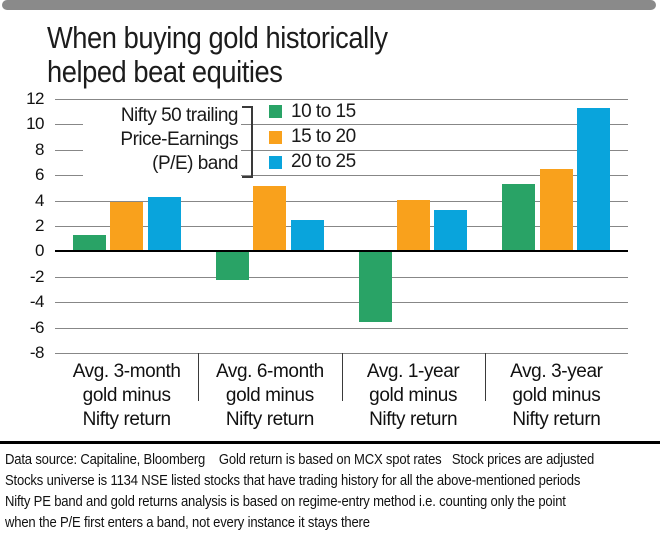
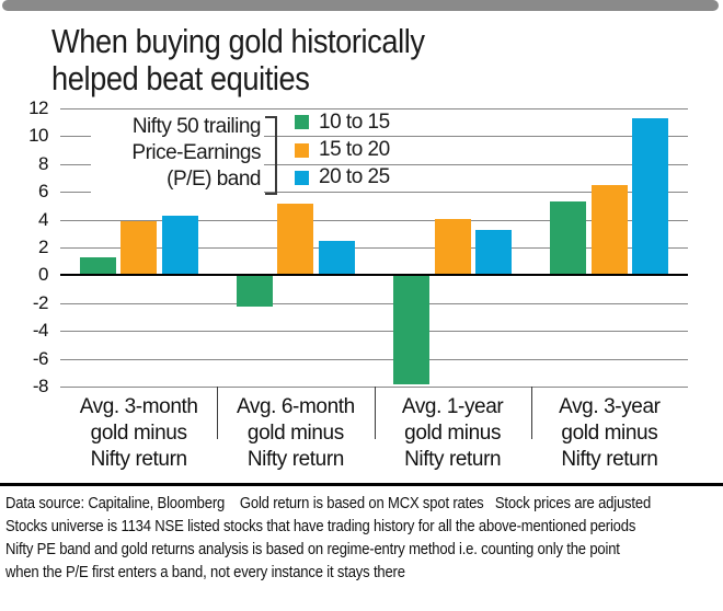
10 to 15/Avg. 1-year gold minus Nifty return: -5.5 -> -7.8
